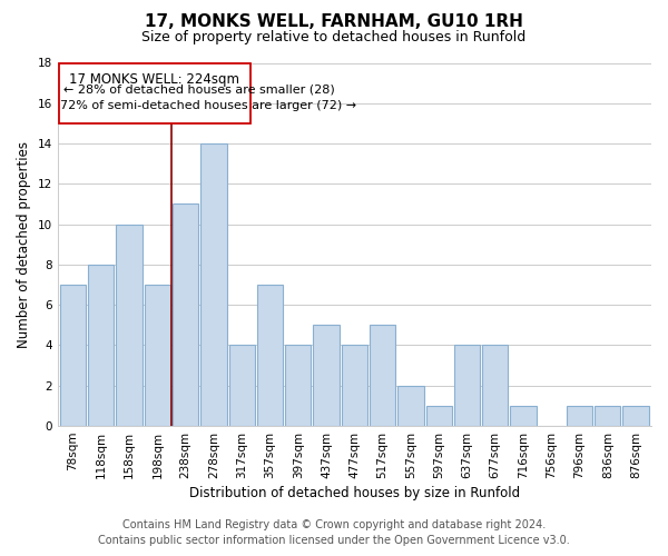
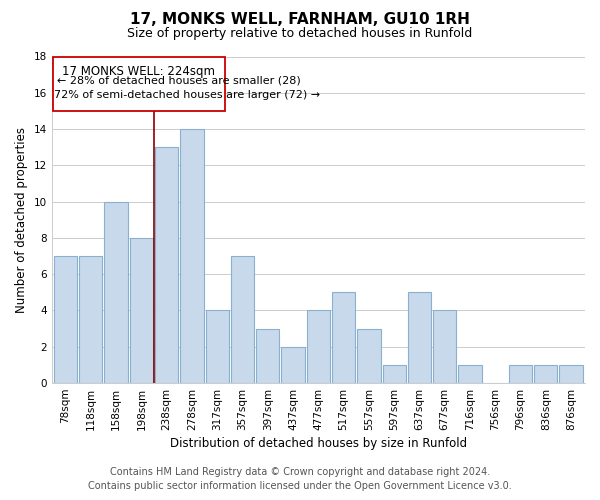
118sqm: 8 -> 7
198sqm: 7 -> 8
238sqm: 11 -> 13
397sqm: 4 -> 3
437sqm: 5 -> 2
557sqm: 2 -> 3
637sqm: 4 -> 5
